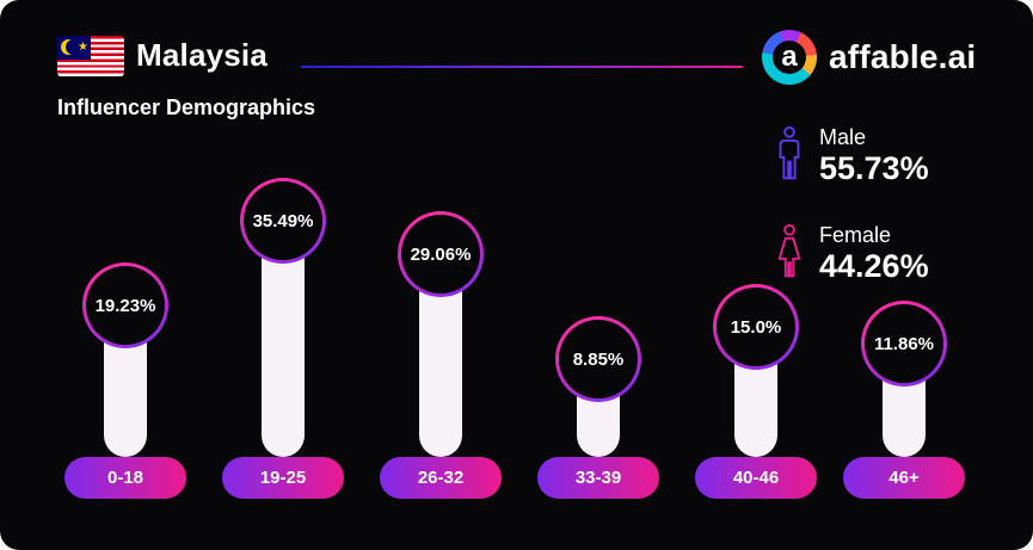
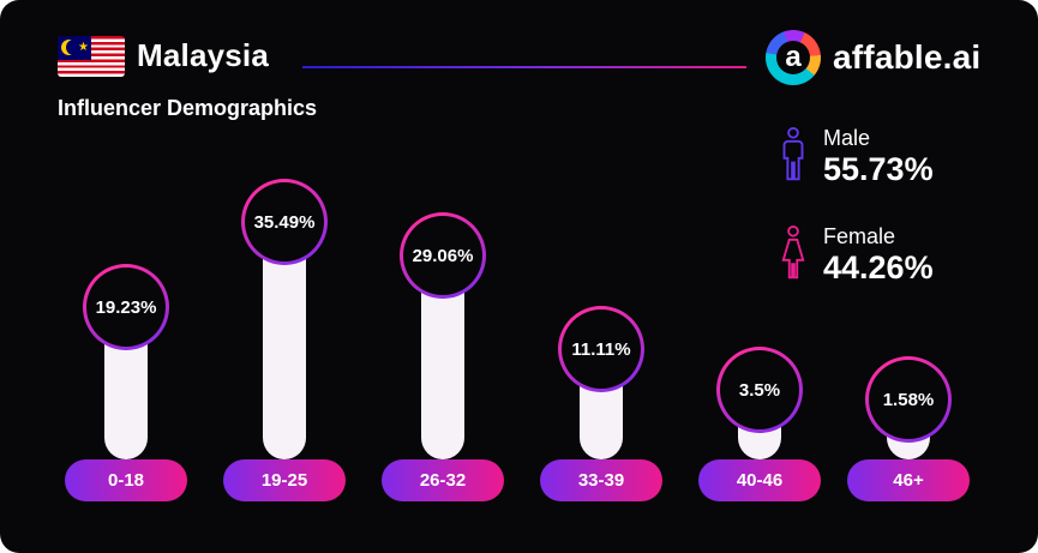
33-39: 8.85% -> 11.11%
40-46: 15.0% -> 3.5%
46+: 11.86% -> 1.58%
